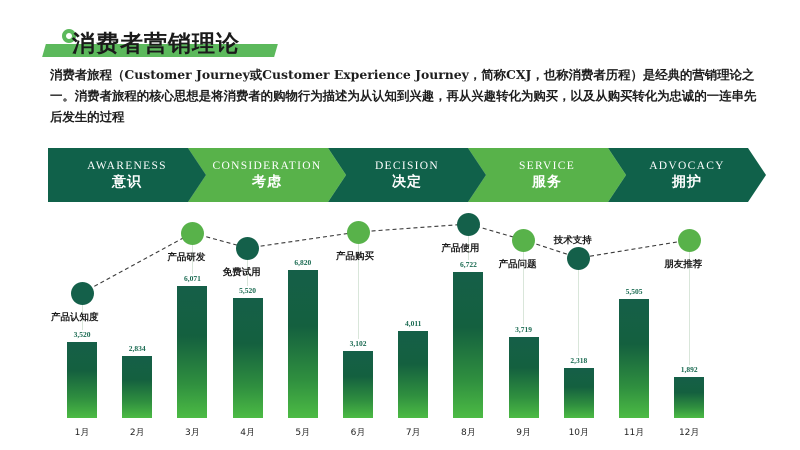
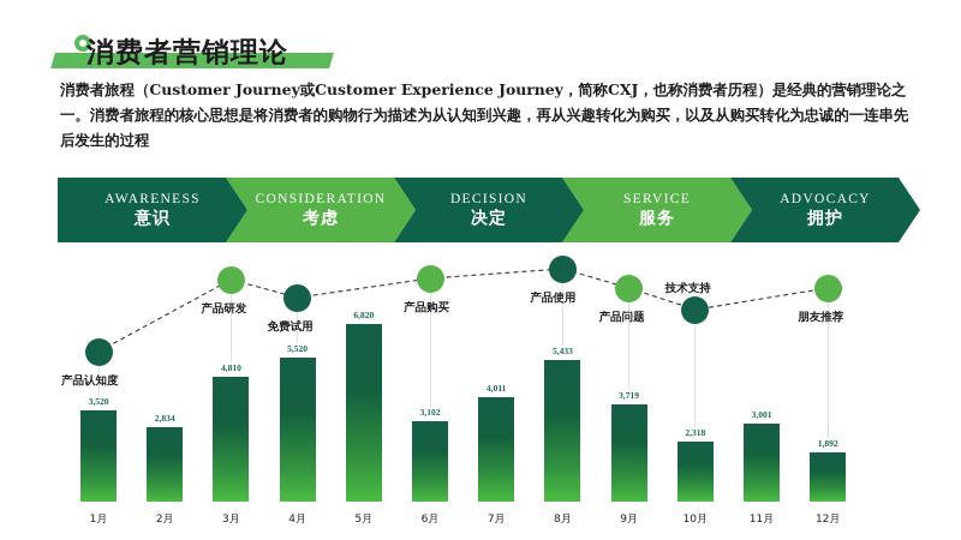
3月: 6,071 -> 4,810
8月: 6,722 -> 5,433
11月: 5,505 -> 3,001
